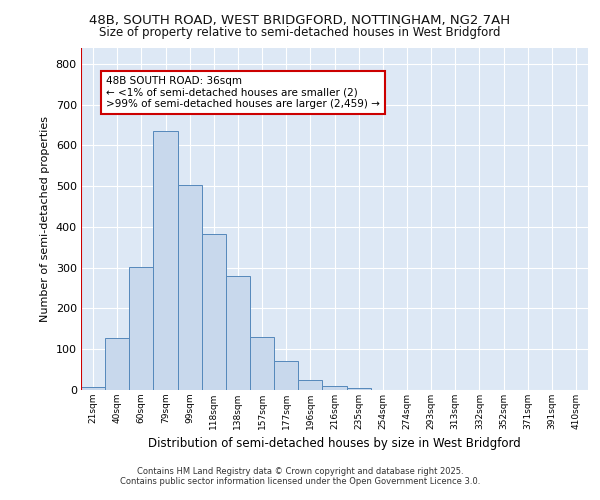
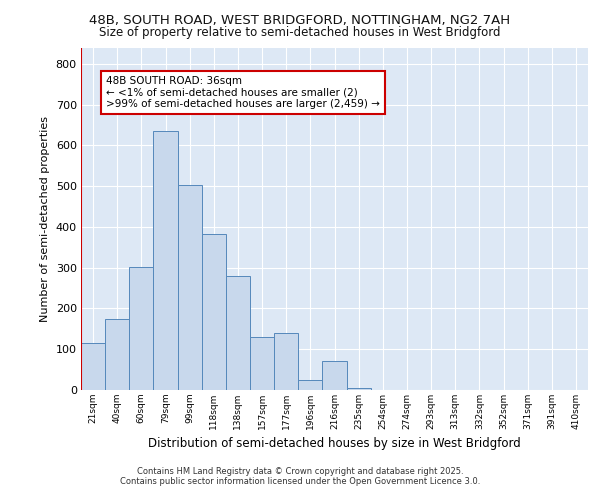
21sqm: 8 -> 115
40sqm: 128 -> 175
177sqm: 70 -> 140
216sqm: 10 -> 70
